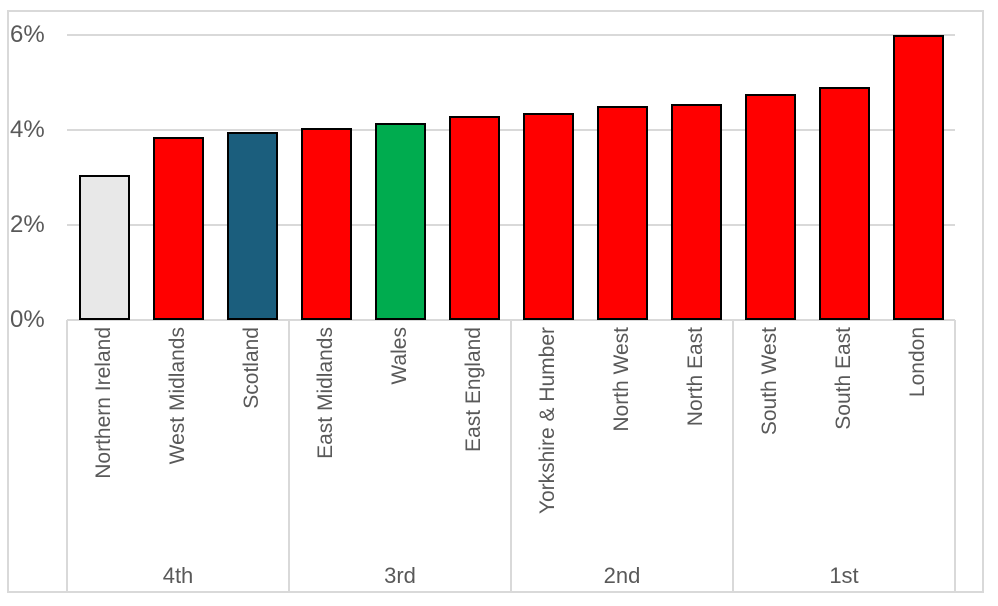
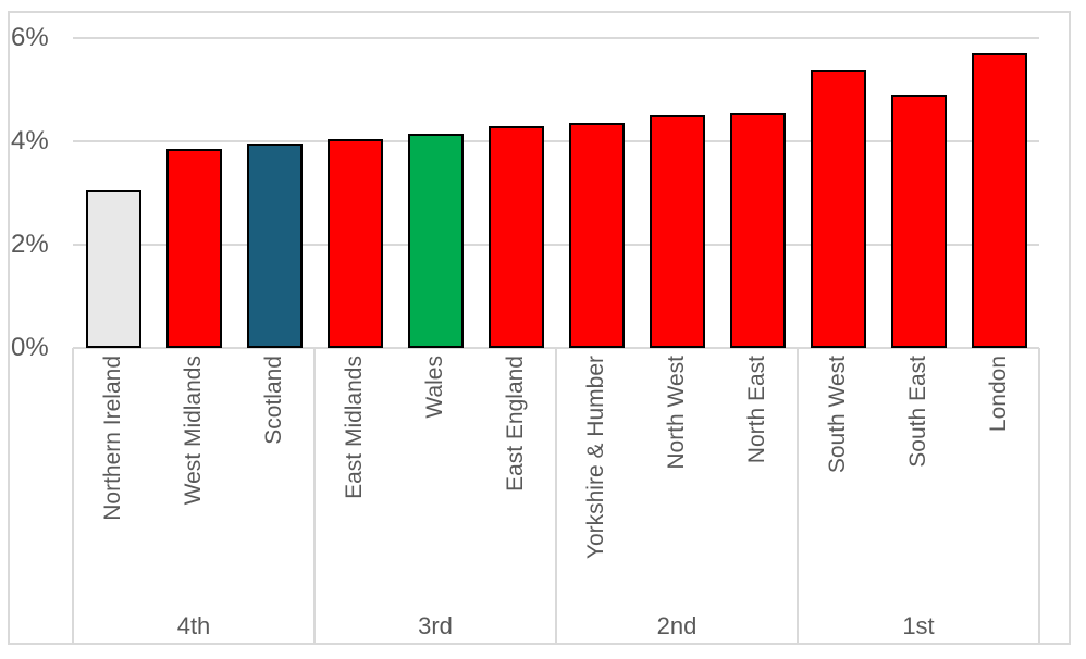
South West: 4.8% -> 5.4%
London: 6.0% -> 5.7%
